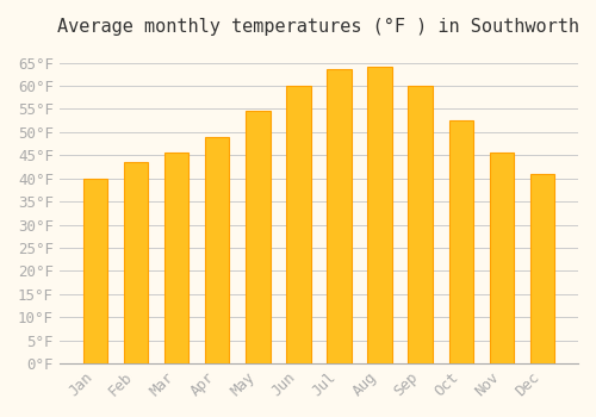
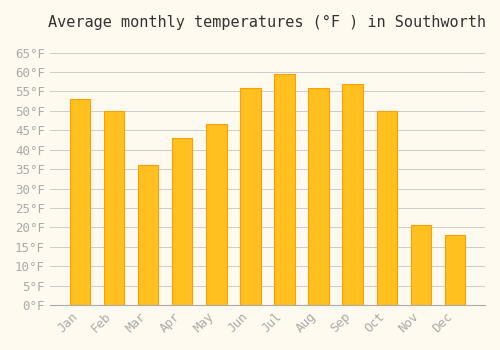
Jan: 40.0°F -> 53.0°F
Feb: 43.5°F -> 50.0°F
Mar: 45.5°F -> 36.0°F
Apr: 49.0°F -> 43.0°F
May: 54.5°F -> 46.5°F
Jun: 60.0°F -> 56.0°F
Jul: 63.5°F -> 59.5°F
Aug: 64.0°F -> 56.0°F
Sep: 60.0°F -> 57.0°F
Oct: 52.5°F -> 50.0°F
Nov: 45.5°F -> 20.5°F
Dec: 41.0°F -> 18.0°F
